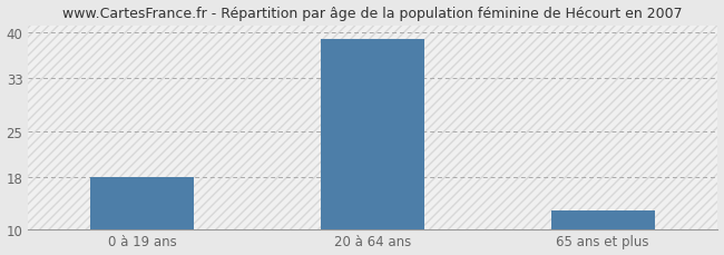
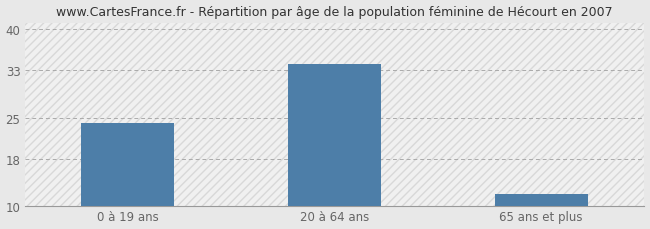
0 à 19 ans: 18 -> 24
20 à 64 ans: 39 -> 34
65 ans et plus: 13 -> 12
